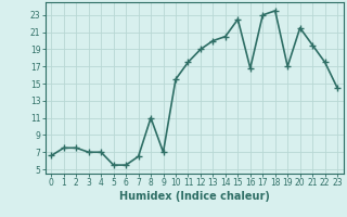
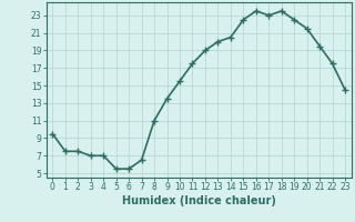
0: 6.6 -> 9.5
9: 7.0 -> 13.5
16: 16.8 -> 23.5
19: 17.0 -> 22.5
